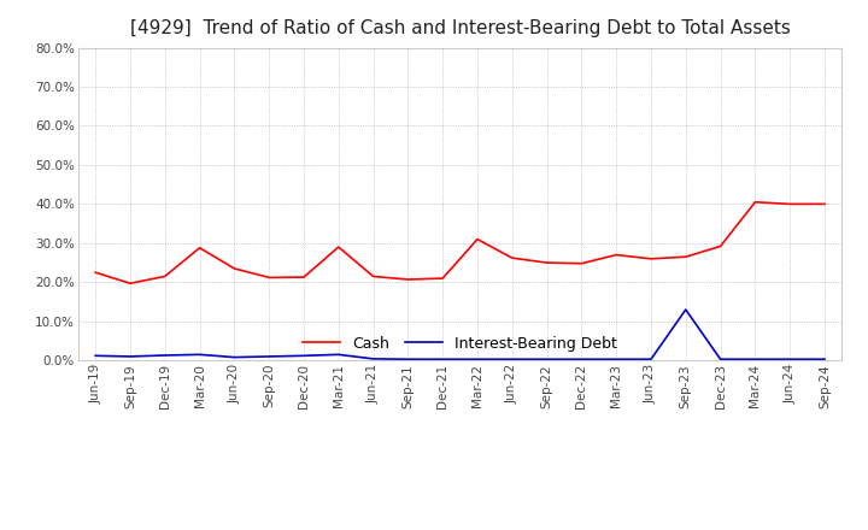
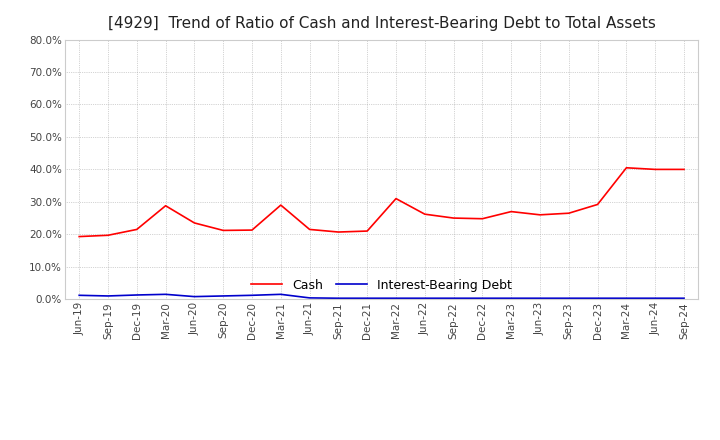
Cash/Jun-19: 22.5% -> 19.3%
Interest-Bearing Debt/Sep-23: 13.0% -> 0.3%
